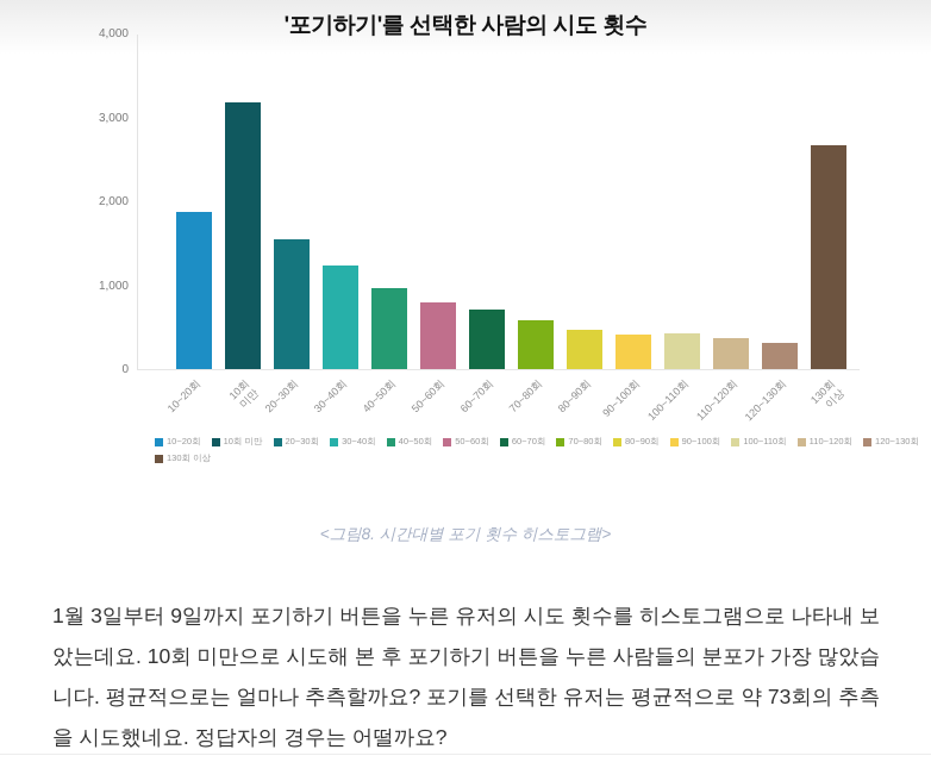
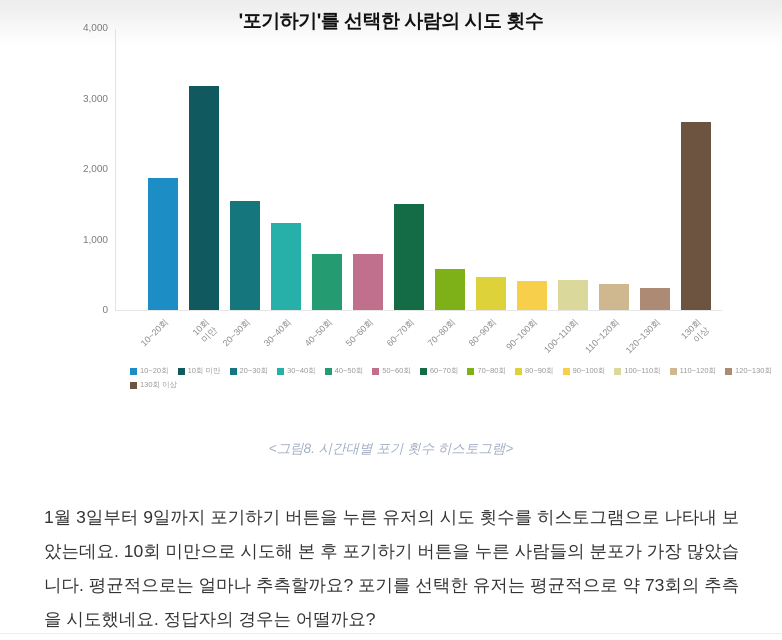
40~50회: 1000 -> 800
60~70회: 700 -> 1500
